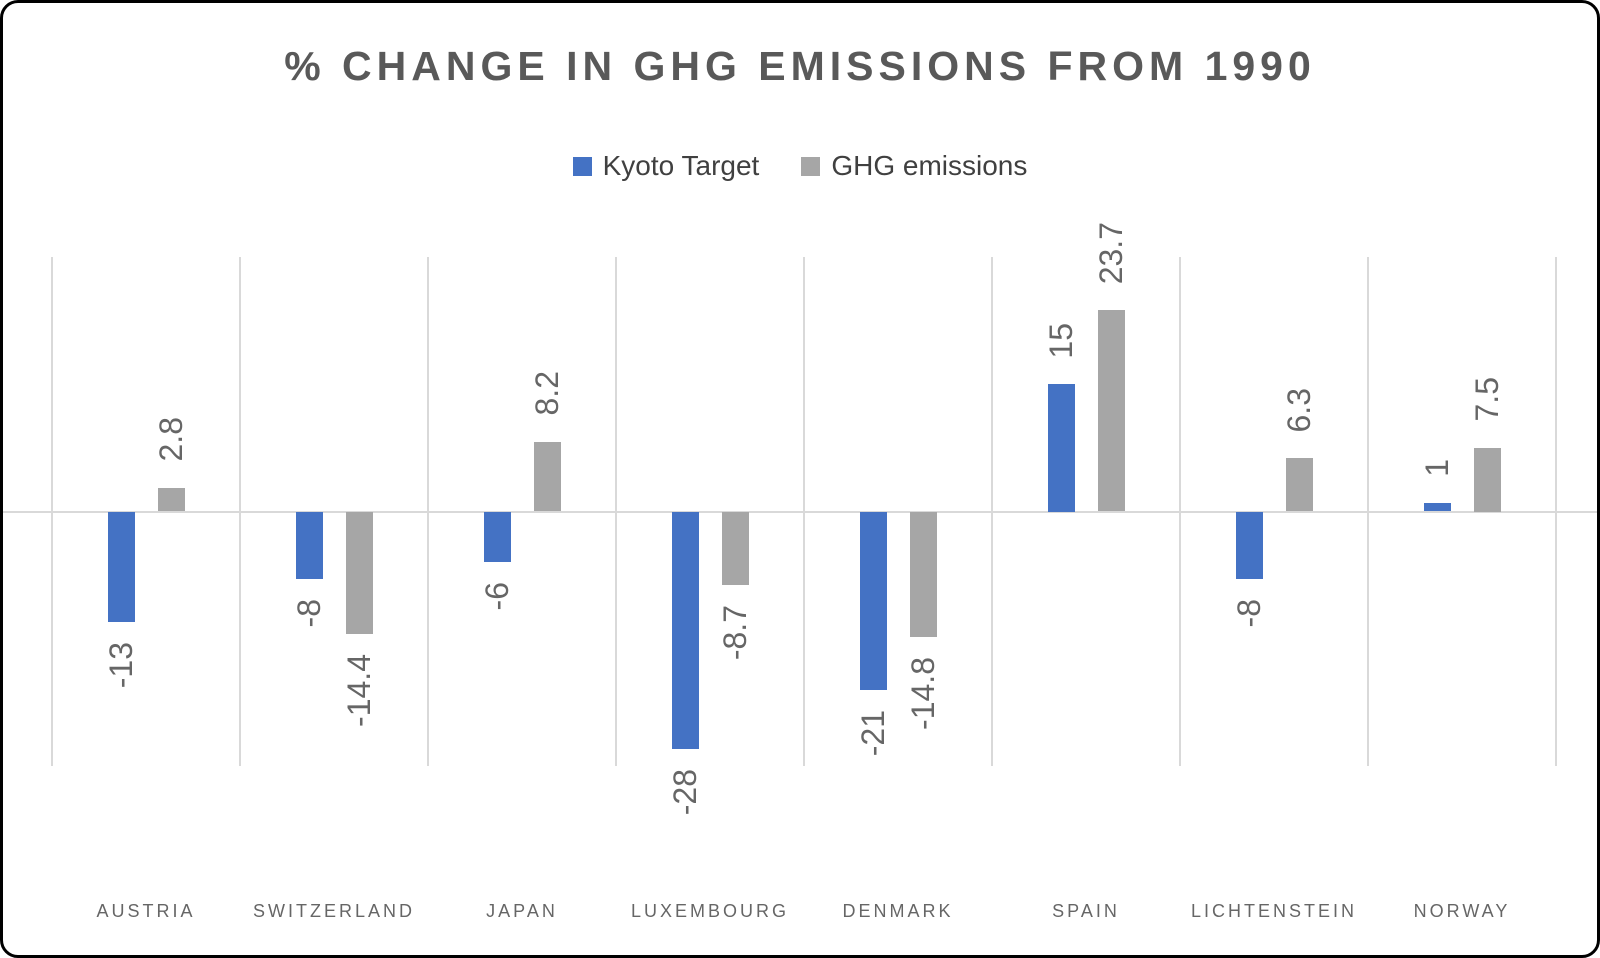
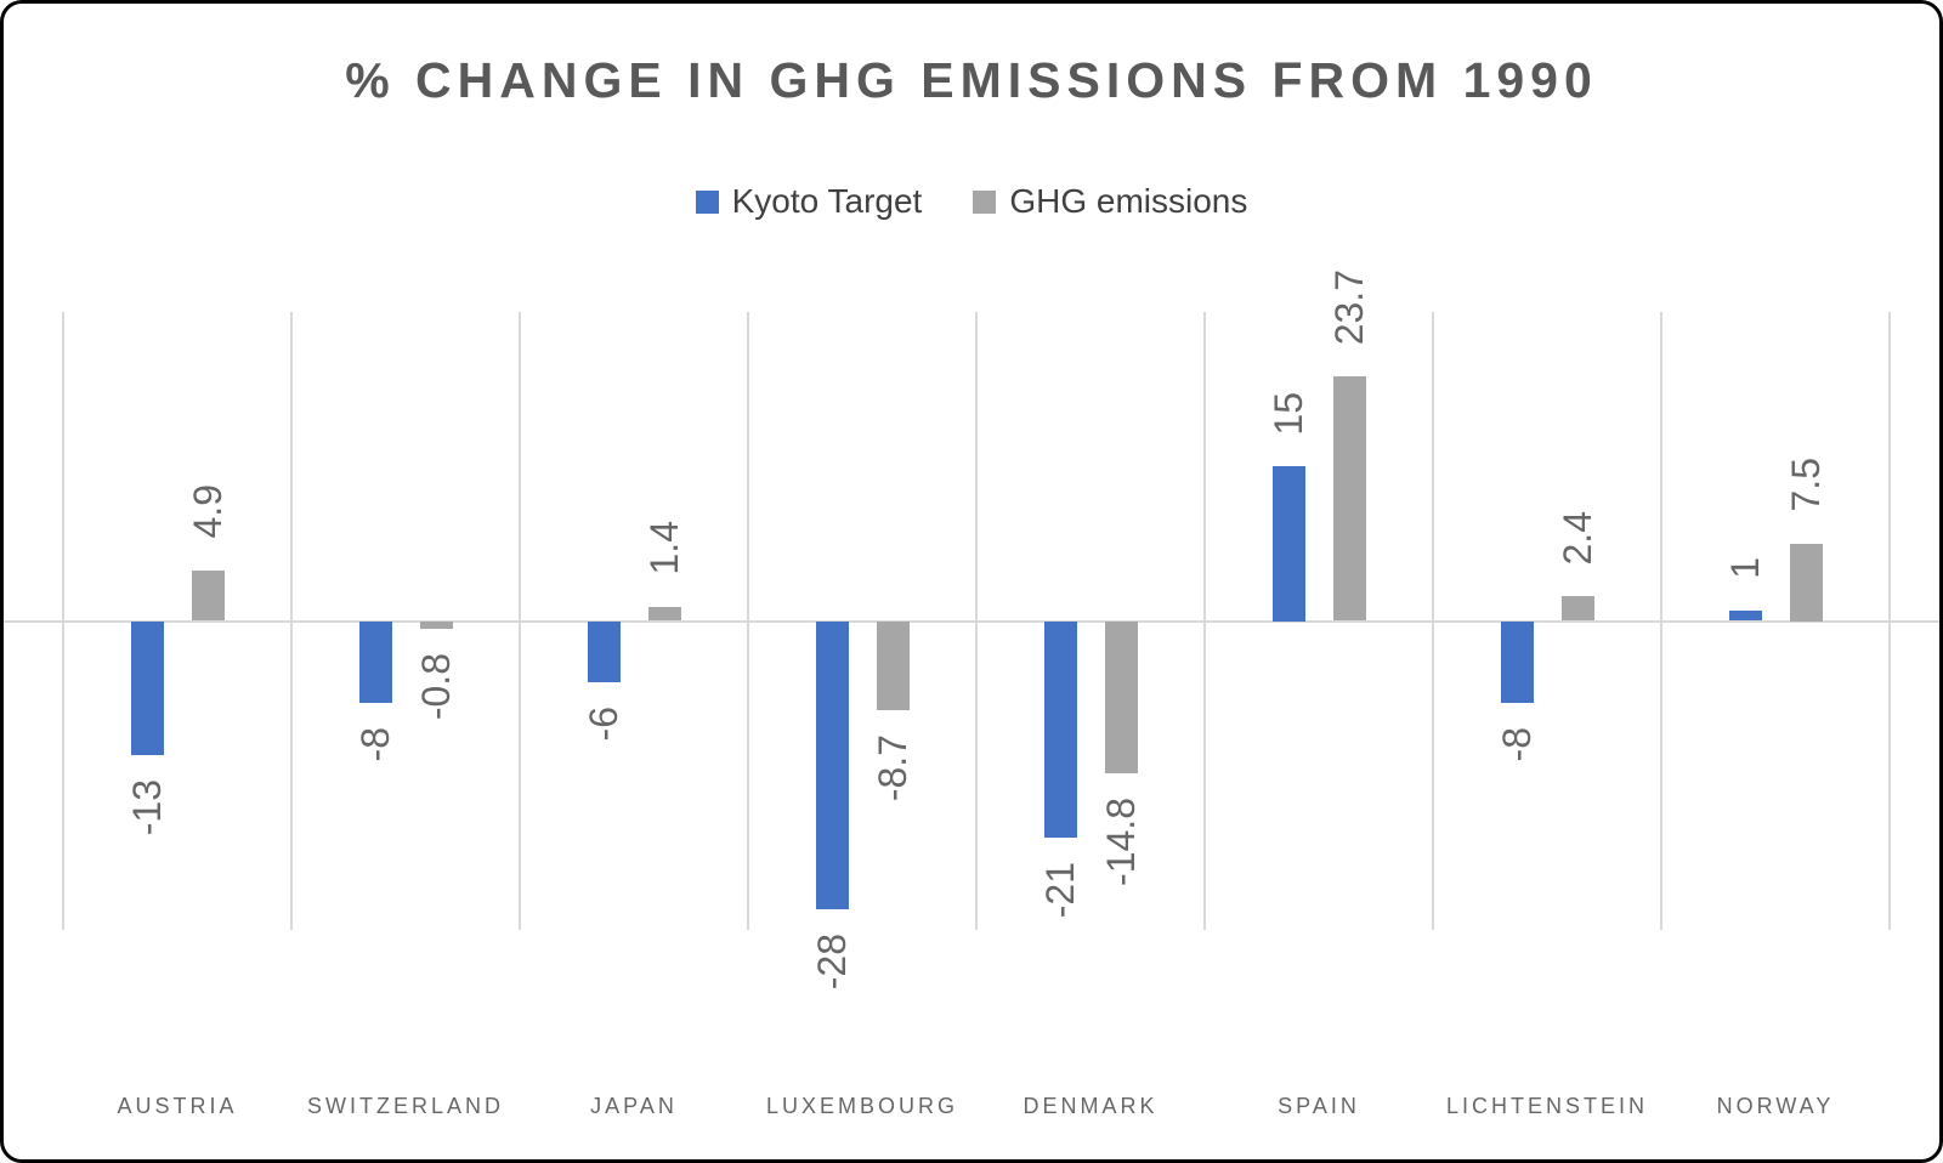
GHG emissions/AUSTRIA: 2.8 -> 4.9
GHG emissions/SWITZERLAND: -14.4 -> -0.8
GHG emissions/JAPAN: 8.2 -> 1.4
GHG emissions/LICHTENSTEIN: 6.3 -> 2.4
